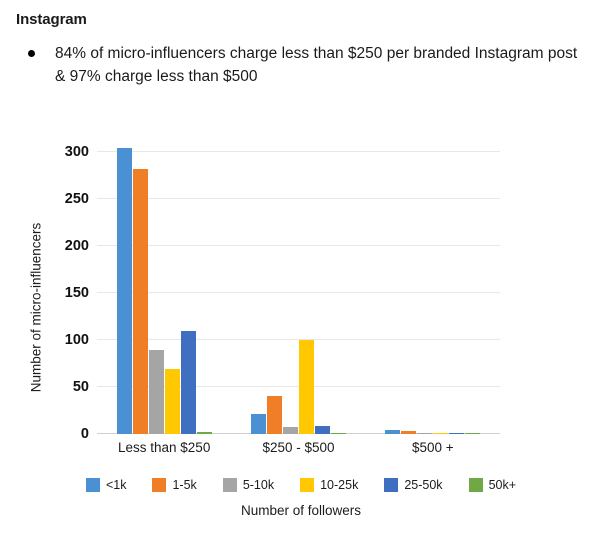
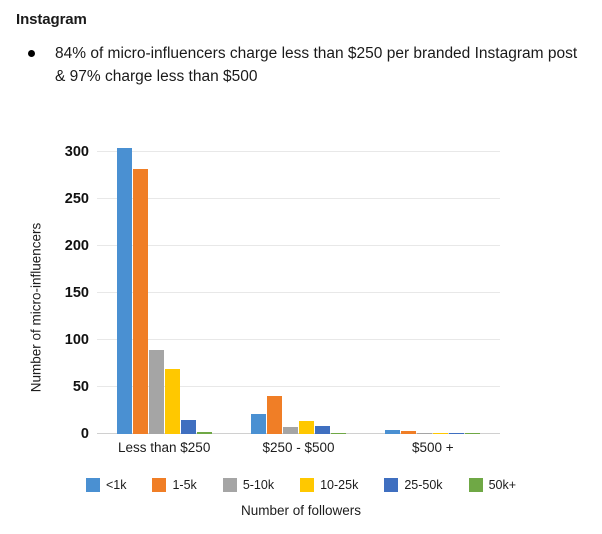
25-50k/Less than $250: 110 -> 20
10-25k/$250 - $500: 100 -> 10
